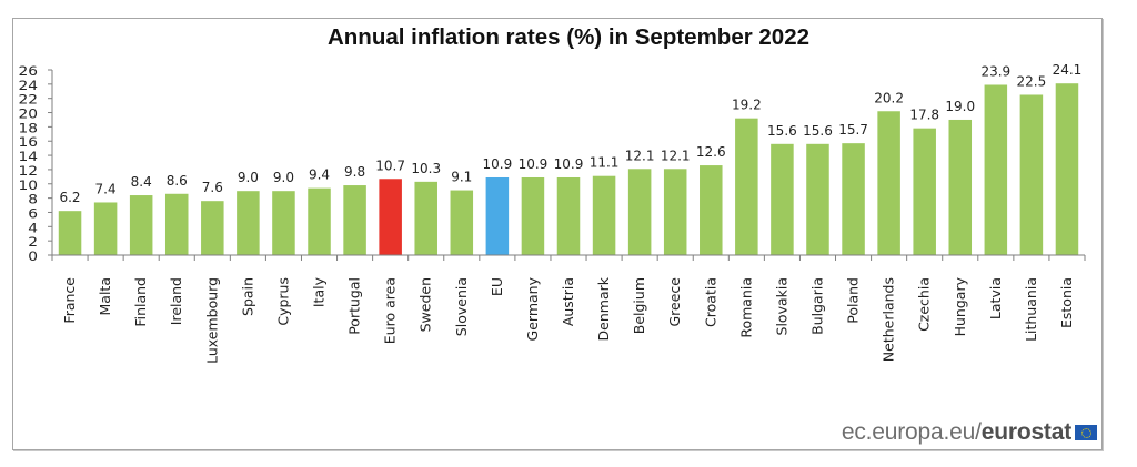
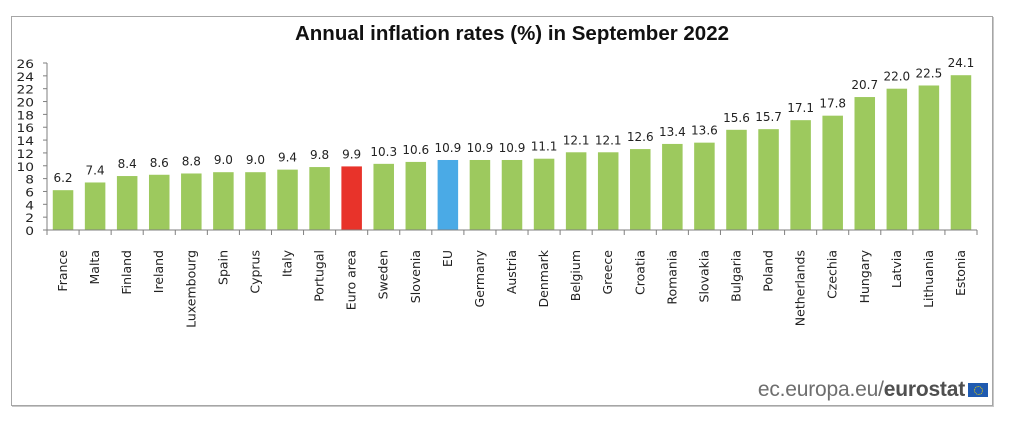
Luxembourg: 7.6 -> 8.8
Euro area: 10.7 -> 9.9
Slovenia: 9.1 -> 10.6
Romania: 19.2 -> 13.4
Slovakia: 15.6 -> 13.6
Netherlands: 20.2 -> 17.1
Hungary: 19.0 -> 20.7
Latvia: 23.9 -> 22.0
